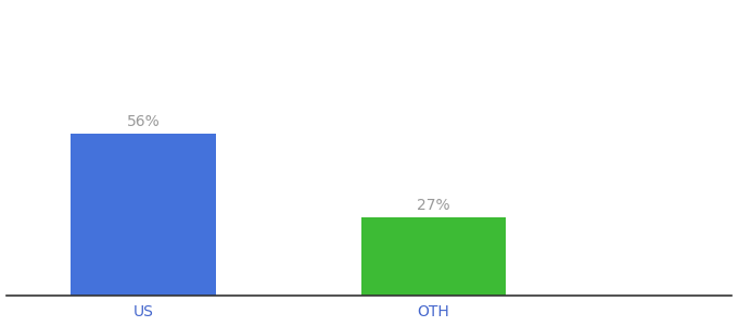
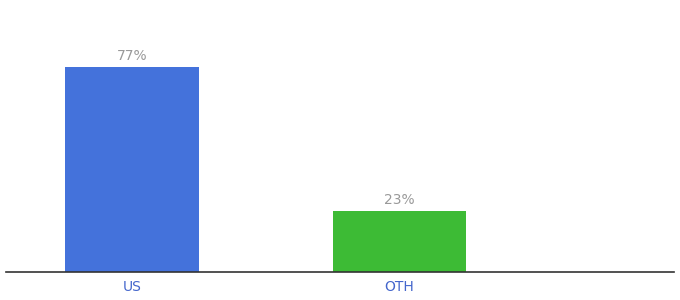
US: 56% -> 77%
OTH: 27% -> 23%
